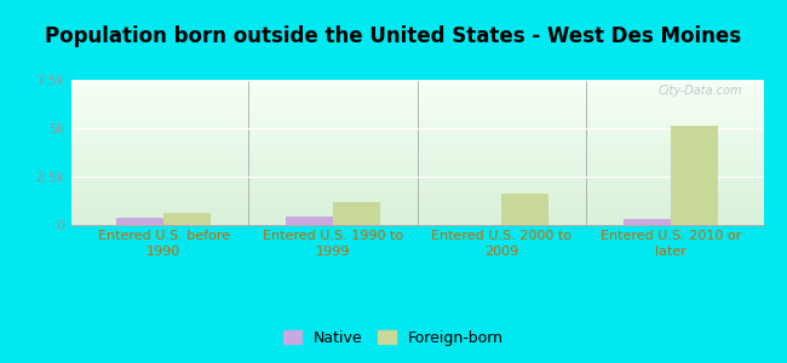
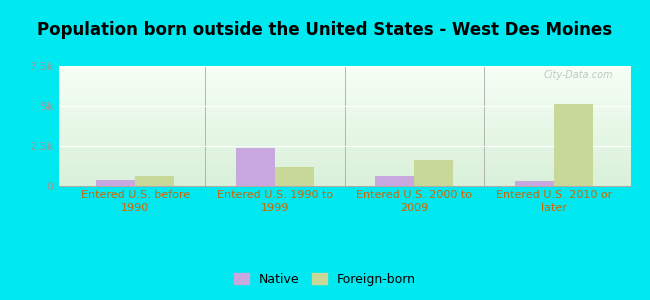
Native/Entered U.S. 1990 to 1999: 0.4k -> 2.4k
Native/Entered U.S. 2000 to 2009: 0.0k -> 0.6k
